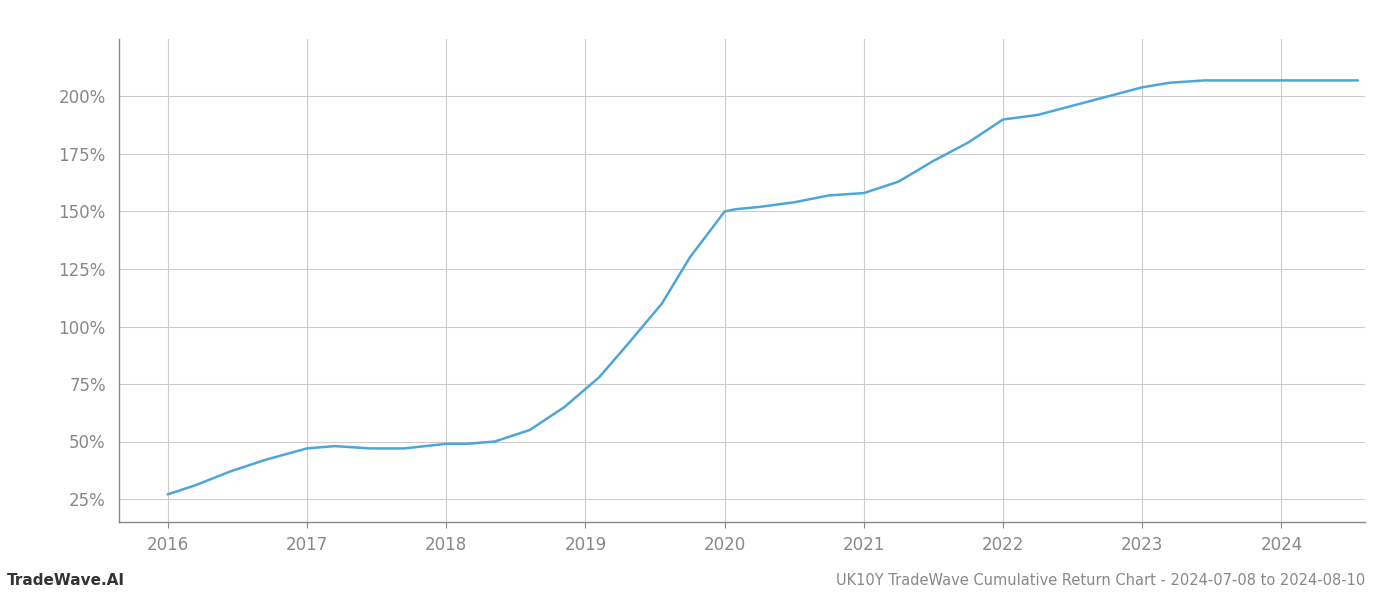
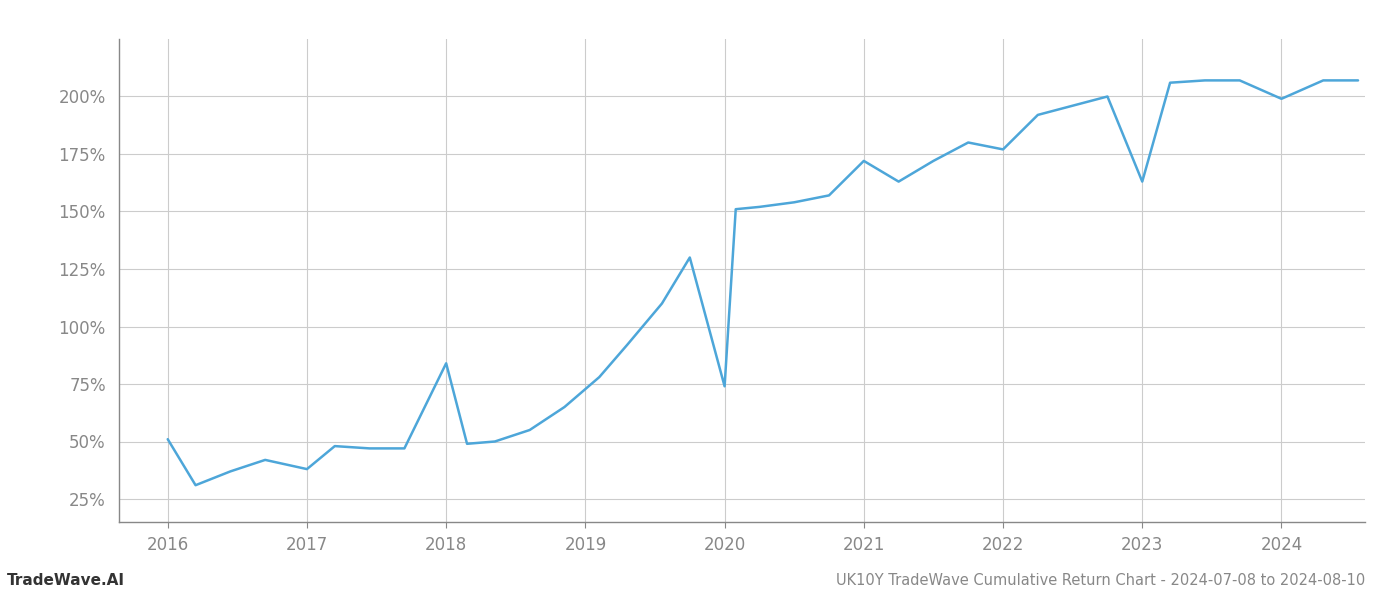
2016: 27% -> 51%
2017: 47% -> 38%
2018: 49% -> 84%
2020: 150% -> 74%
2021: 158% -> 172%
2022: 190% -> 177%
2023: 204% -> 163%
2024: 207% -> 199%
